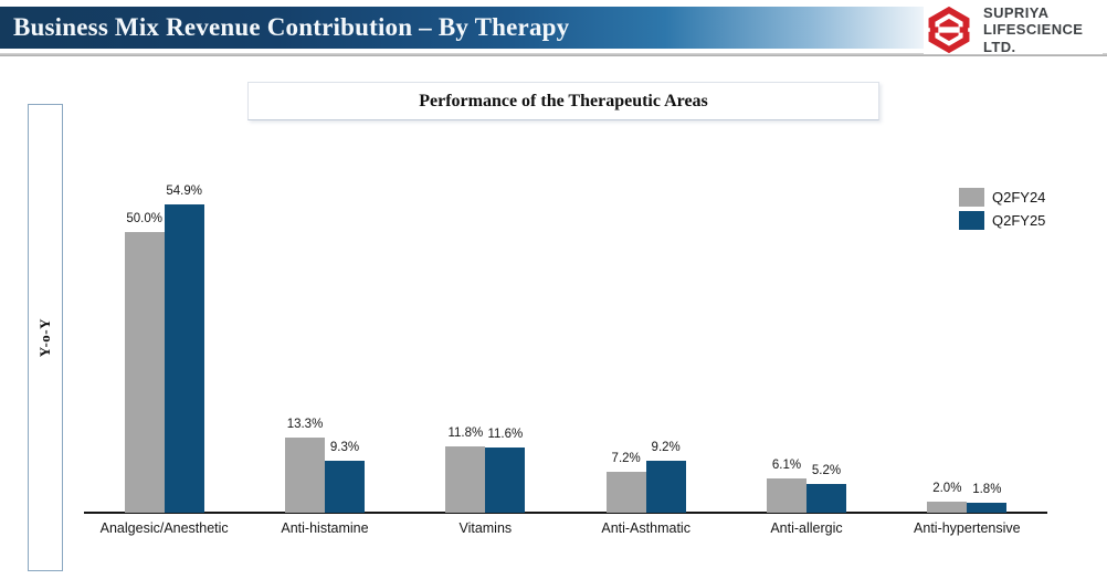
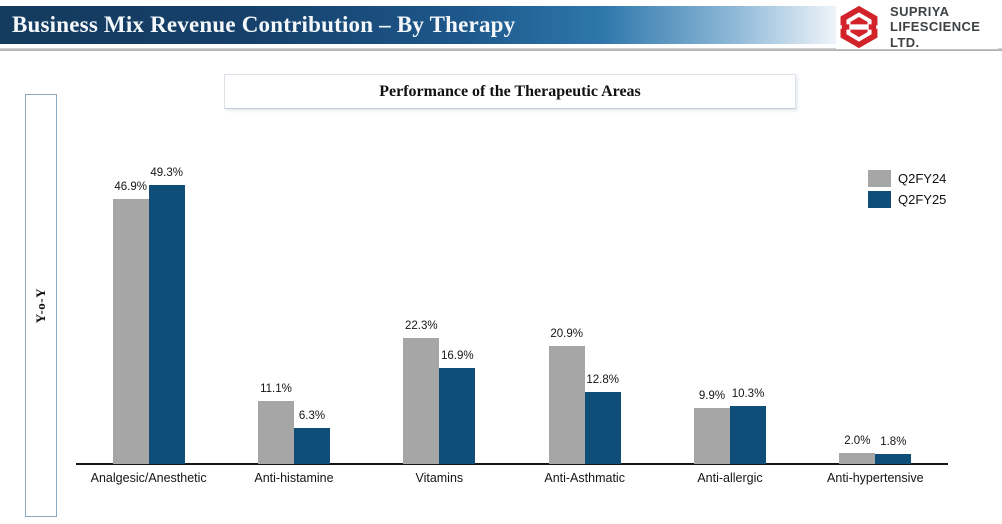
Q2FY24/Analgesic/Anesthetic: 50.0% -> 46.9%
Q2FY25/Analgesic/Anesthetic: 54.9% -> 49.3%
Q2FY24/Anti-histamine: 13.3% -> 11.1%
Q2FY25/Anti-histamine: 9.3% -> 6.3%
Q2FY24/Vitamins: 11.8% -> 22.3%
Q2FY25/Vitamins: 11.6% -> 16.9%
Q2FY24/Anti-Asthmatic: 7.2% -> 20.9%
Q2FY25/Anti-Asthmatic: 9.2% -> 12.8%
Q2FY24/Anti-allergic: 6.1% -> 9.9%
Q2FY25/Anti-allergic: 5.2% -> 10.3%
